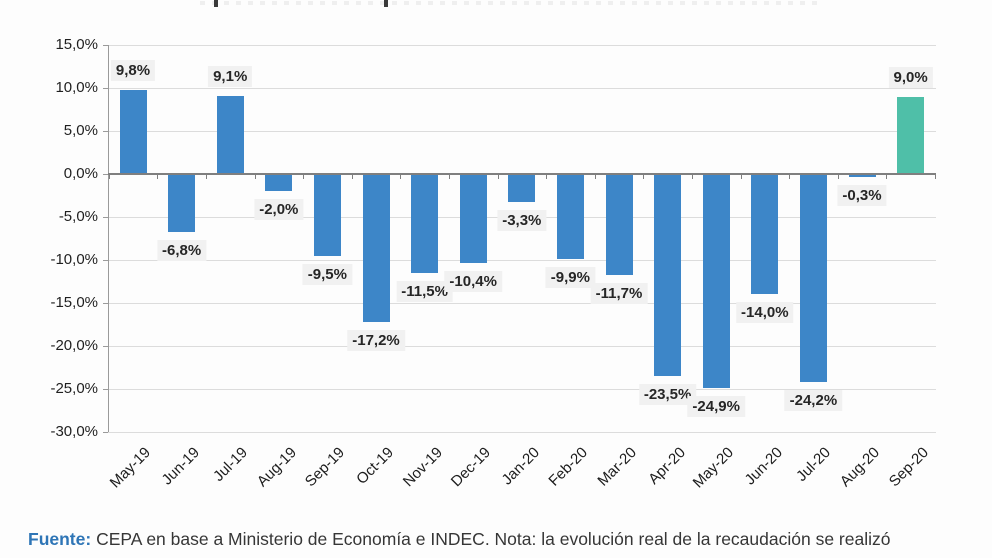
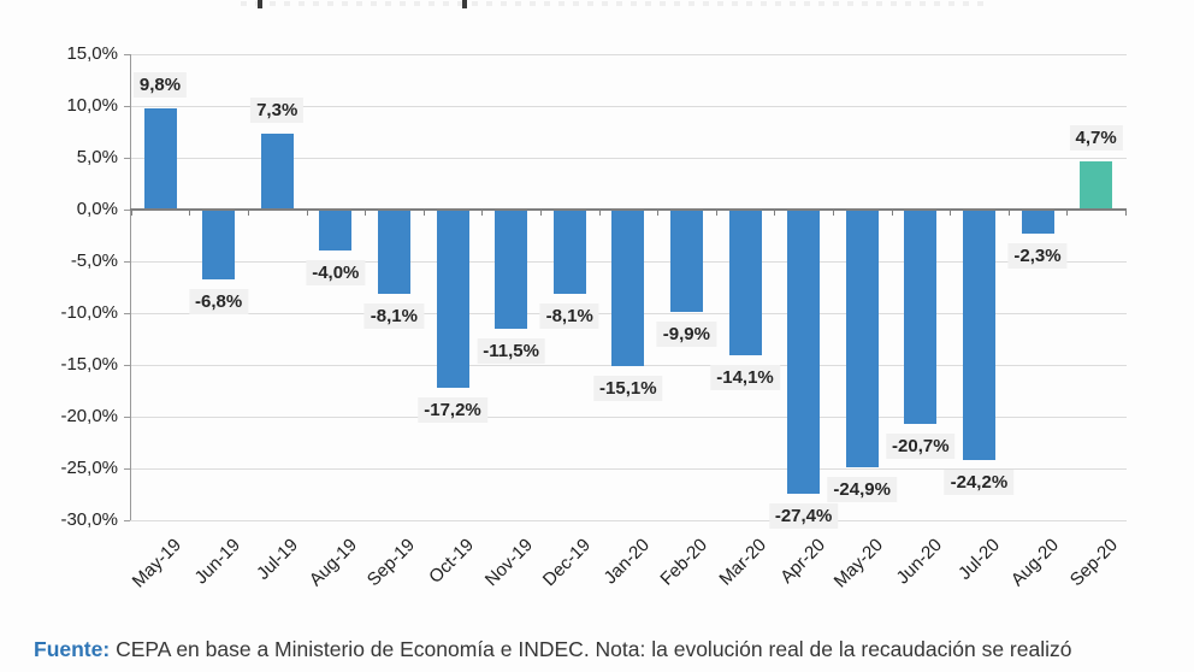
Jul-19: 9,1% -> 7,3%
Aug-19: -2,0% -> -4,0%
Sep-19: -9,5% -> -8,1%
Dec-19: -10,4% -> -8,1%
Jan-20: -3,3% -> -15,1%
Mar-20: -11,7% -> -14,1%
Apr-20: -23,5% -> -27,4%
Jun-20: -14,0% -> -20,7%
Aug-20: -0,3% -> -2,3%
Sep-20: 9,0% -> 4,7%
